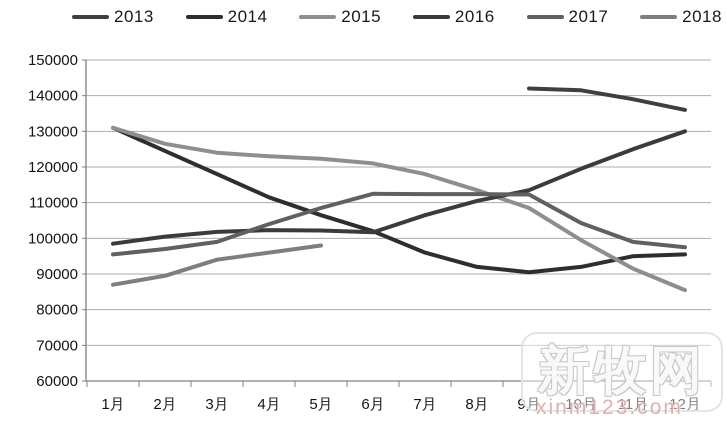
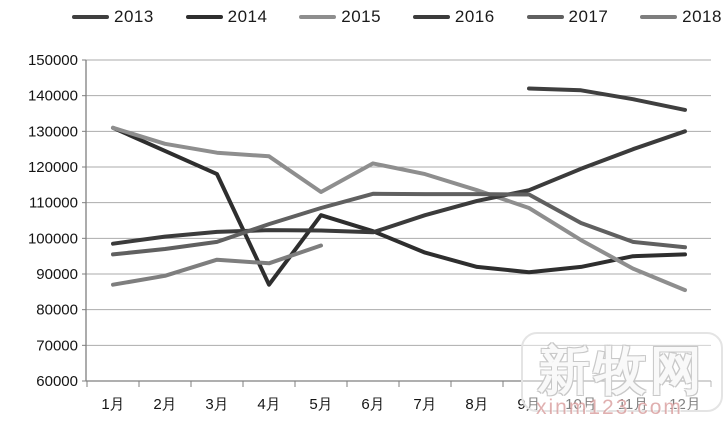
2014/4月: 112000 -> 87000
2018/4月: 96000 -> 93000
2015/5月: 122000 -> 113000
